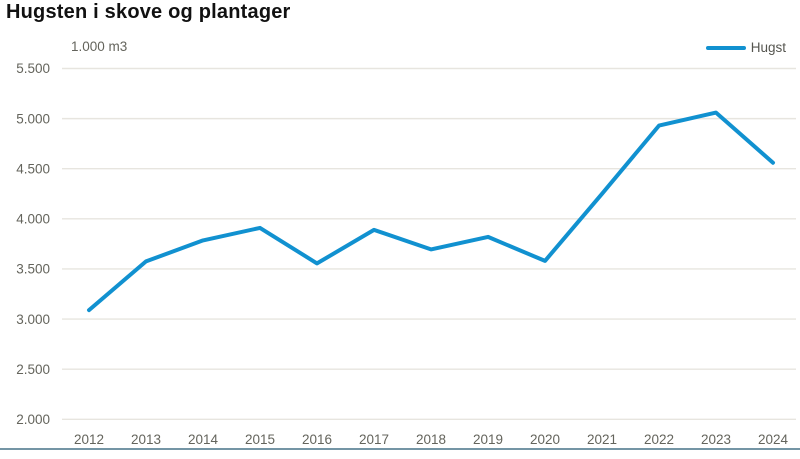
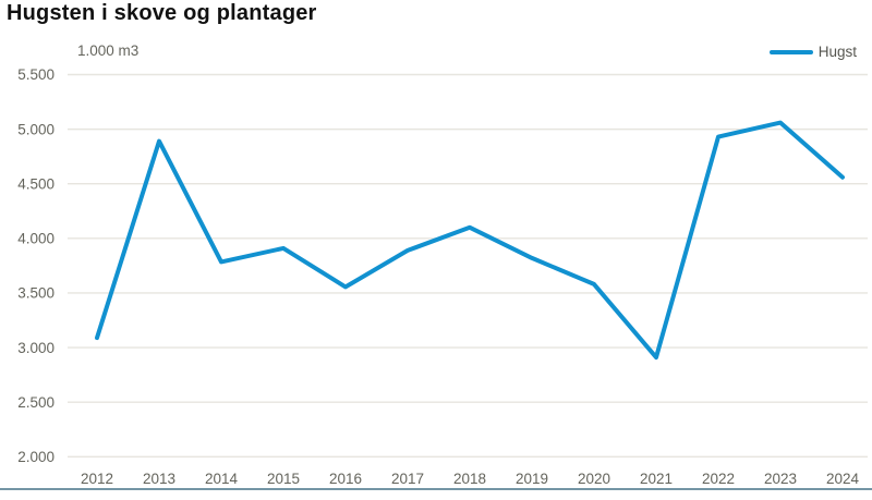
2013: 3580 -> 4890
2018: 3700 -> 4100
2021: 4250 -> 2910
